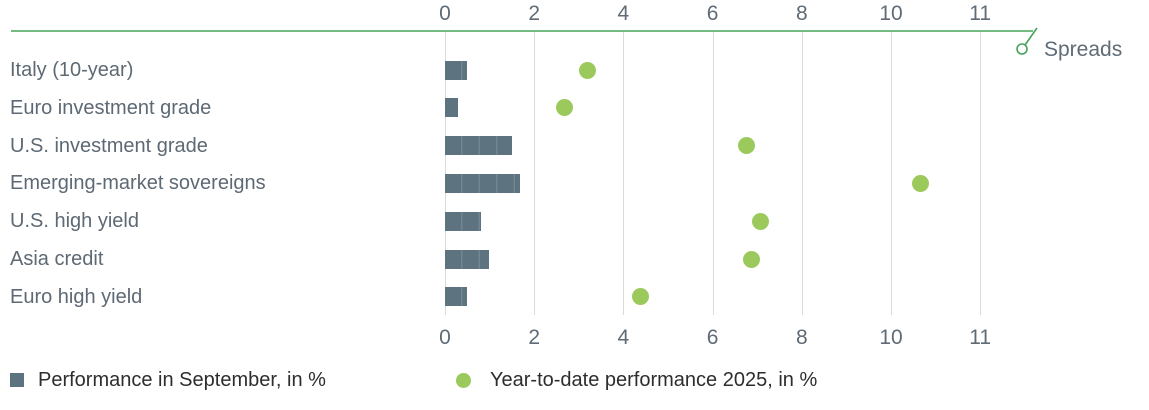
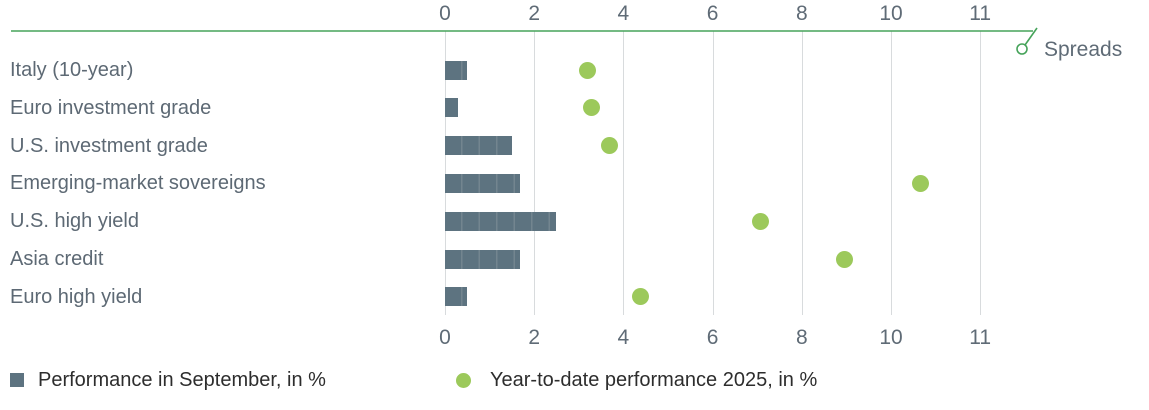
Year-to-date performance 2025, in %/Euro investment grade: 2.7 -> 3.3
Year-to-date performance 2025, in %/U.S. investment grade: 6.8 -> 3.7
Performance in September, in %/U.S. high yield: 0.8 -> 2.5
Performance in September, in %/Asia credit: 1.0 -> 1.7
Year-to-date performance 2025, in %/Asia credit: 6.9 -> 9.0
